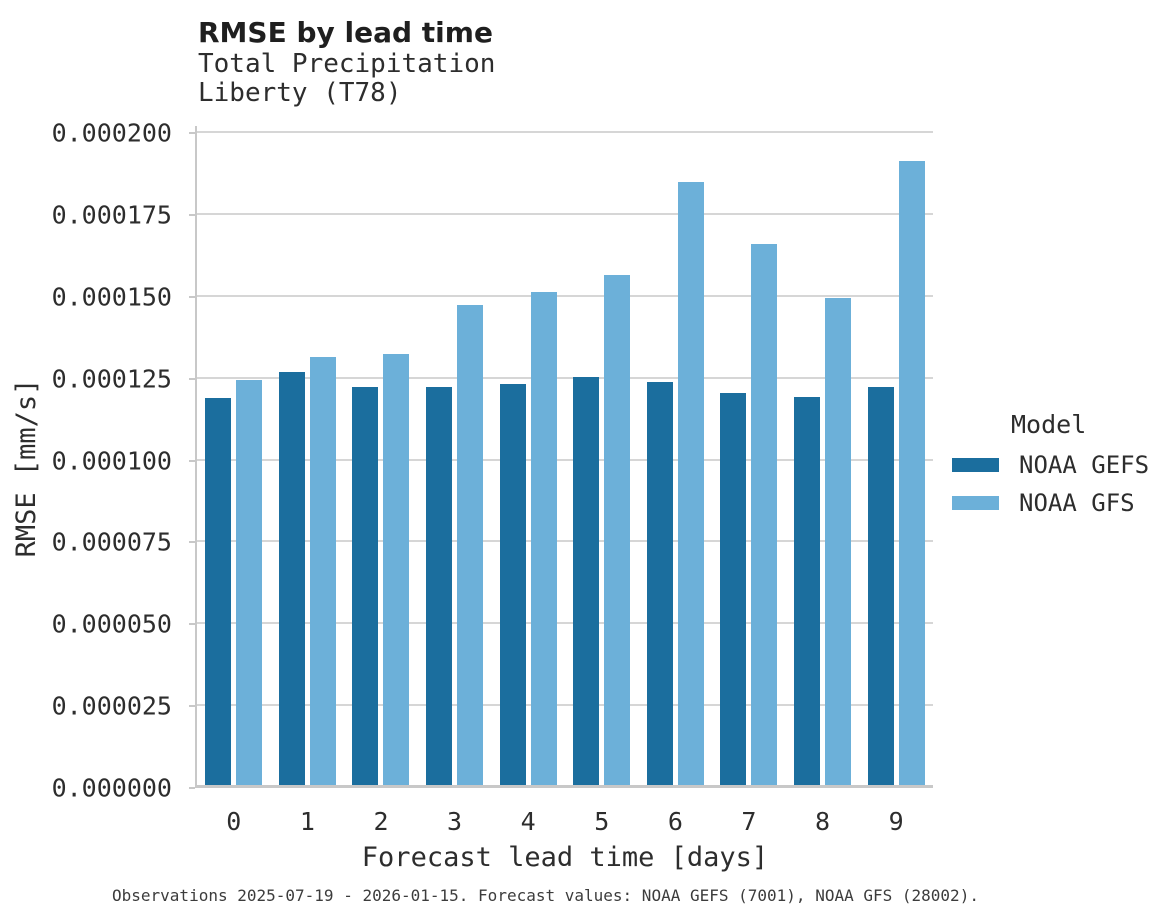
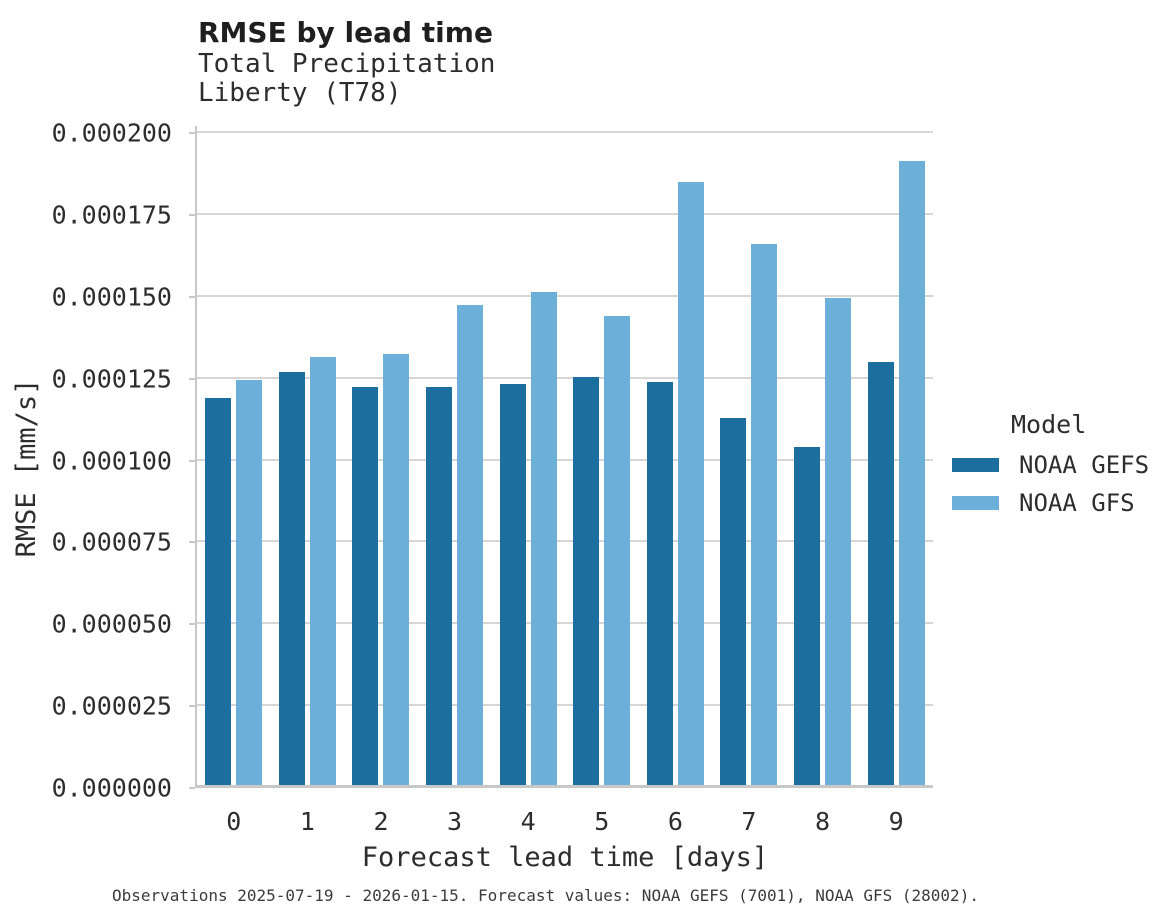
NOAA GFS/5: 0.000157 -> 0.000144
NOAA GEFS/7: 0.000121 -> 0.000113
NOAA GEFS/8: 0.000120 -> 0.000104
NOAA GEFS/9: 0.000122 -> 0.000130
